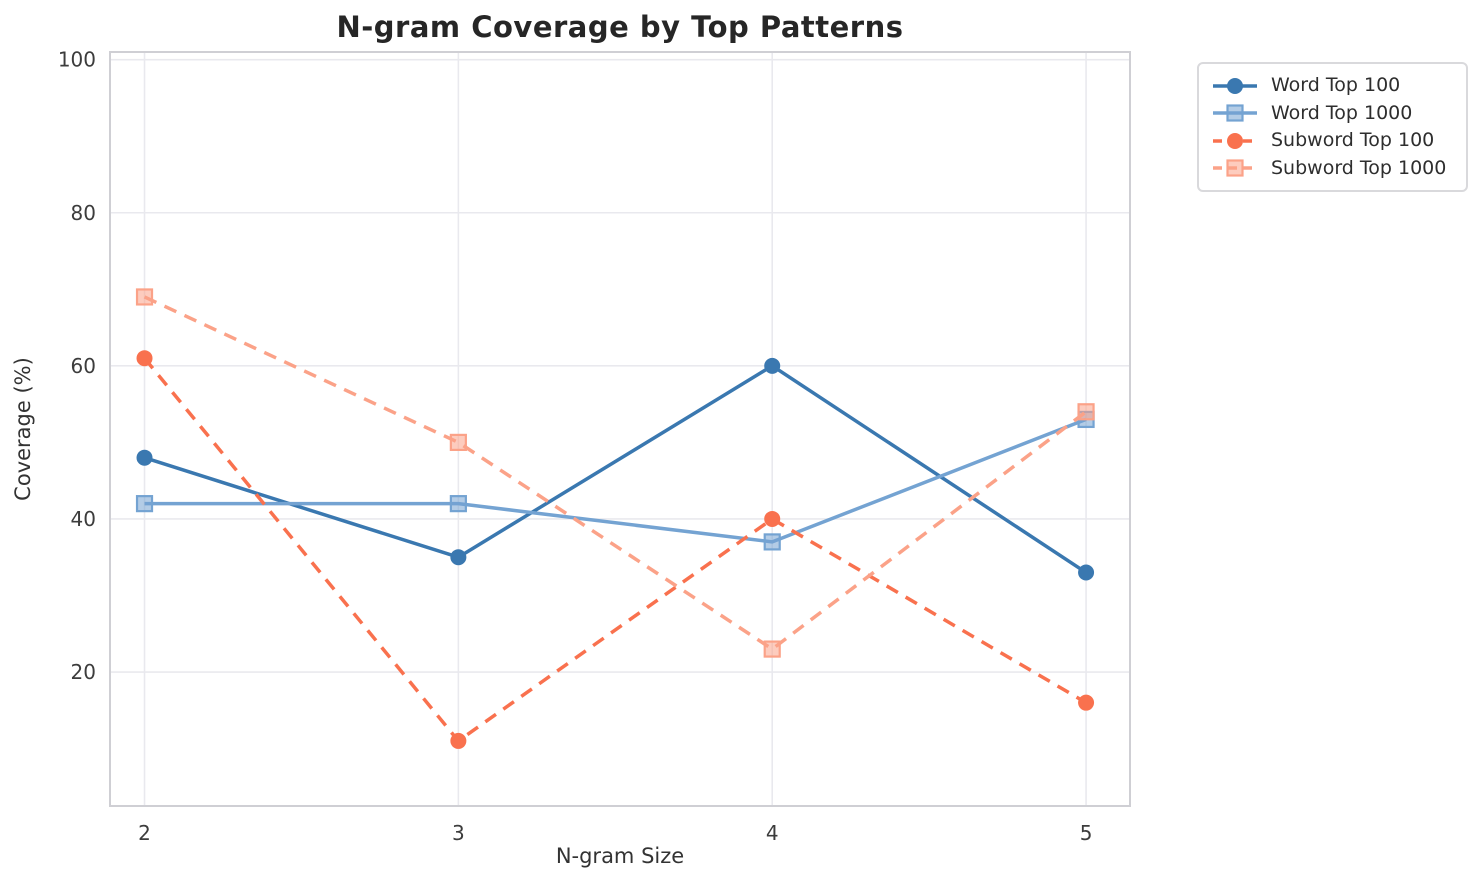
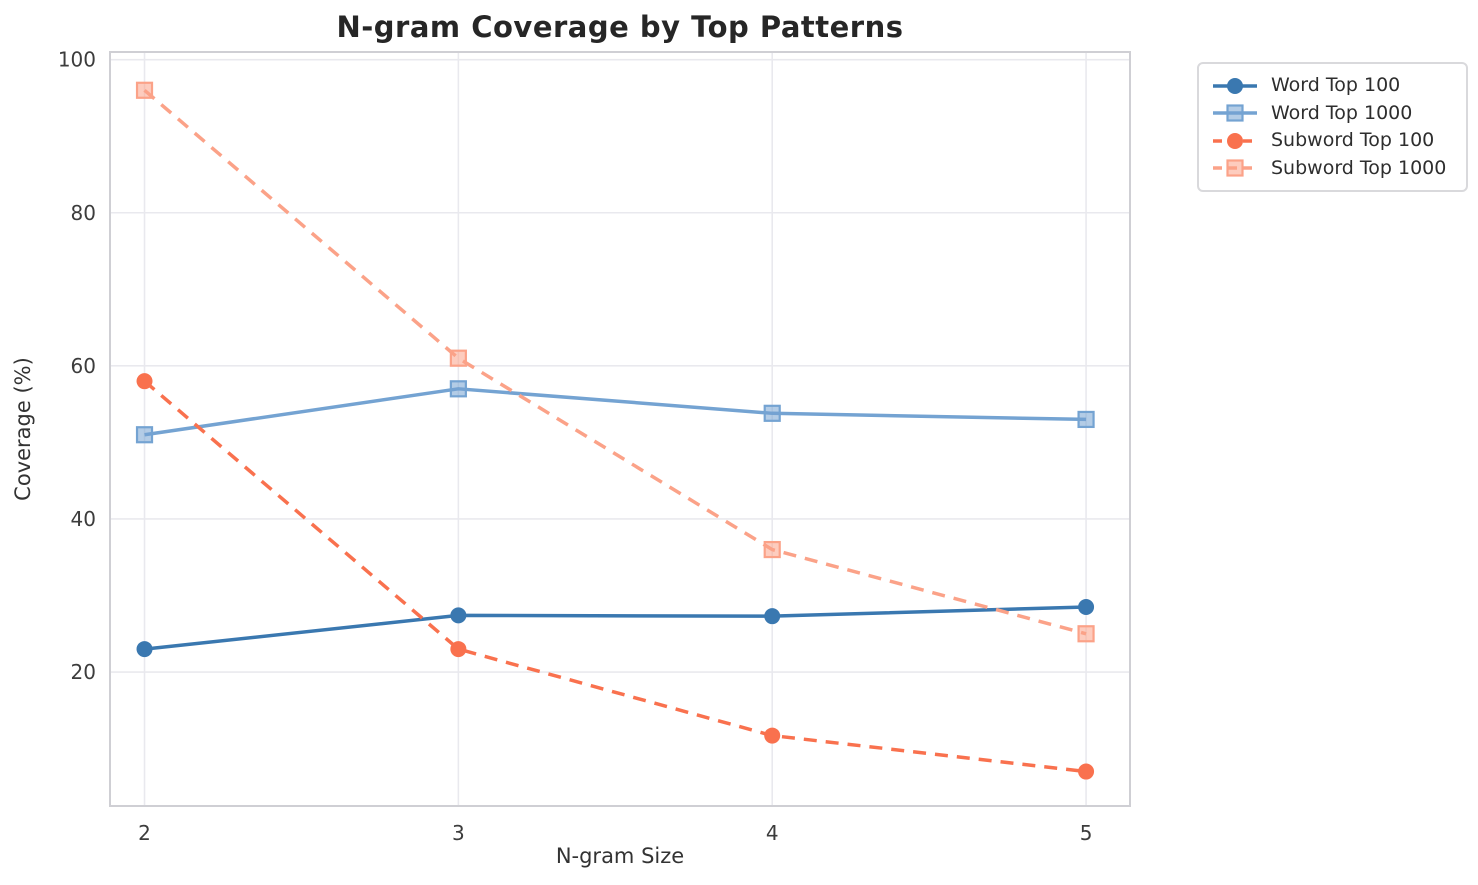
Word Top 100/2: 48 -> 23
Word Top 1000/2: 42 -> 51
Subword Top 100/2: 61 -> 58
Subword Top 1000/2: 69 -> 96
Word Top 100/3: 35 -> 27
Word Top 1000/3: 42 -> 57
Subword Top 100/3: 11 -> 23
Subword Top 1000/3: 50 -> 61
Word Top 100/4: 60 -> 27
Word Top 1000/4: 37 -> 54
Subword Top 100/4: 40 -> 12
Subword Top 1000/4: 23 -> 36
Word Top 100/5: 33 -> 28
Subword Top 100/5: 16 -> 7
Subword Top 1000/5: 54 -> 25
